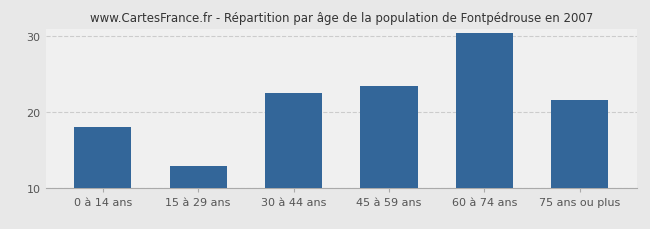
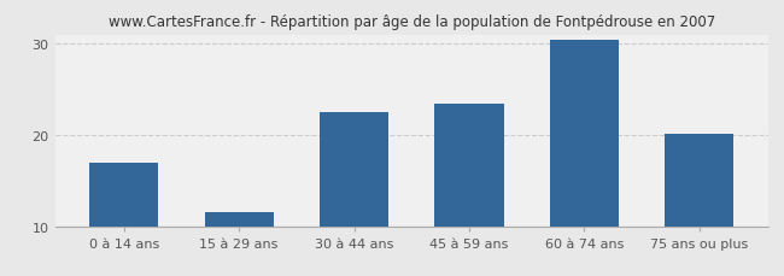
0 à 14 ans: 18.0 -> 17.0
15 à 29 ans: 12.8 -> 11.5
75 ans ou plus: 21.6 -> 20.2
